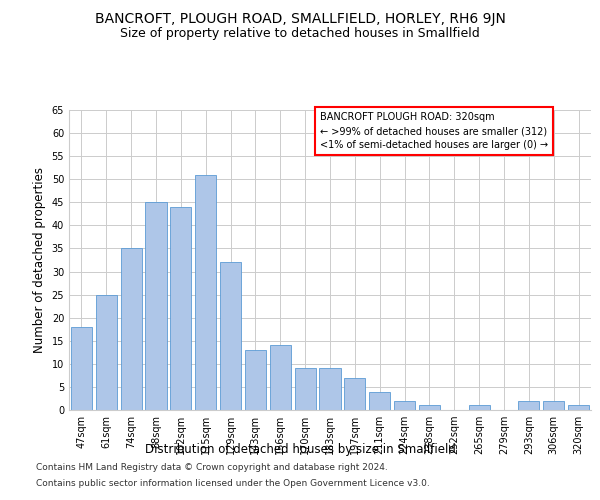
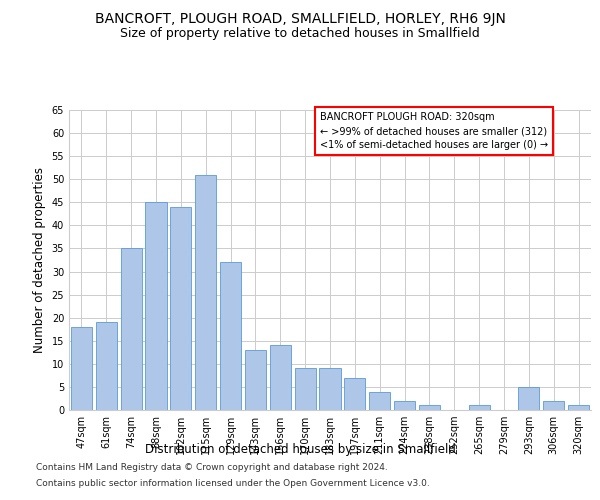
61sqm: 25 -> 19
293sqm: 2 -> 5
